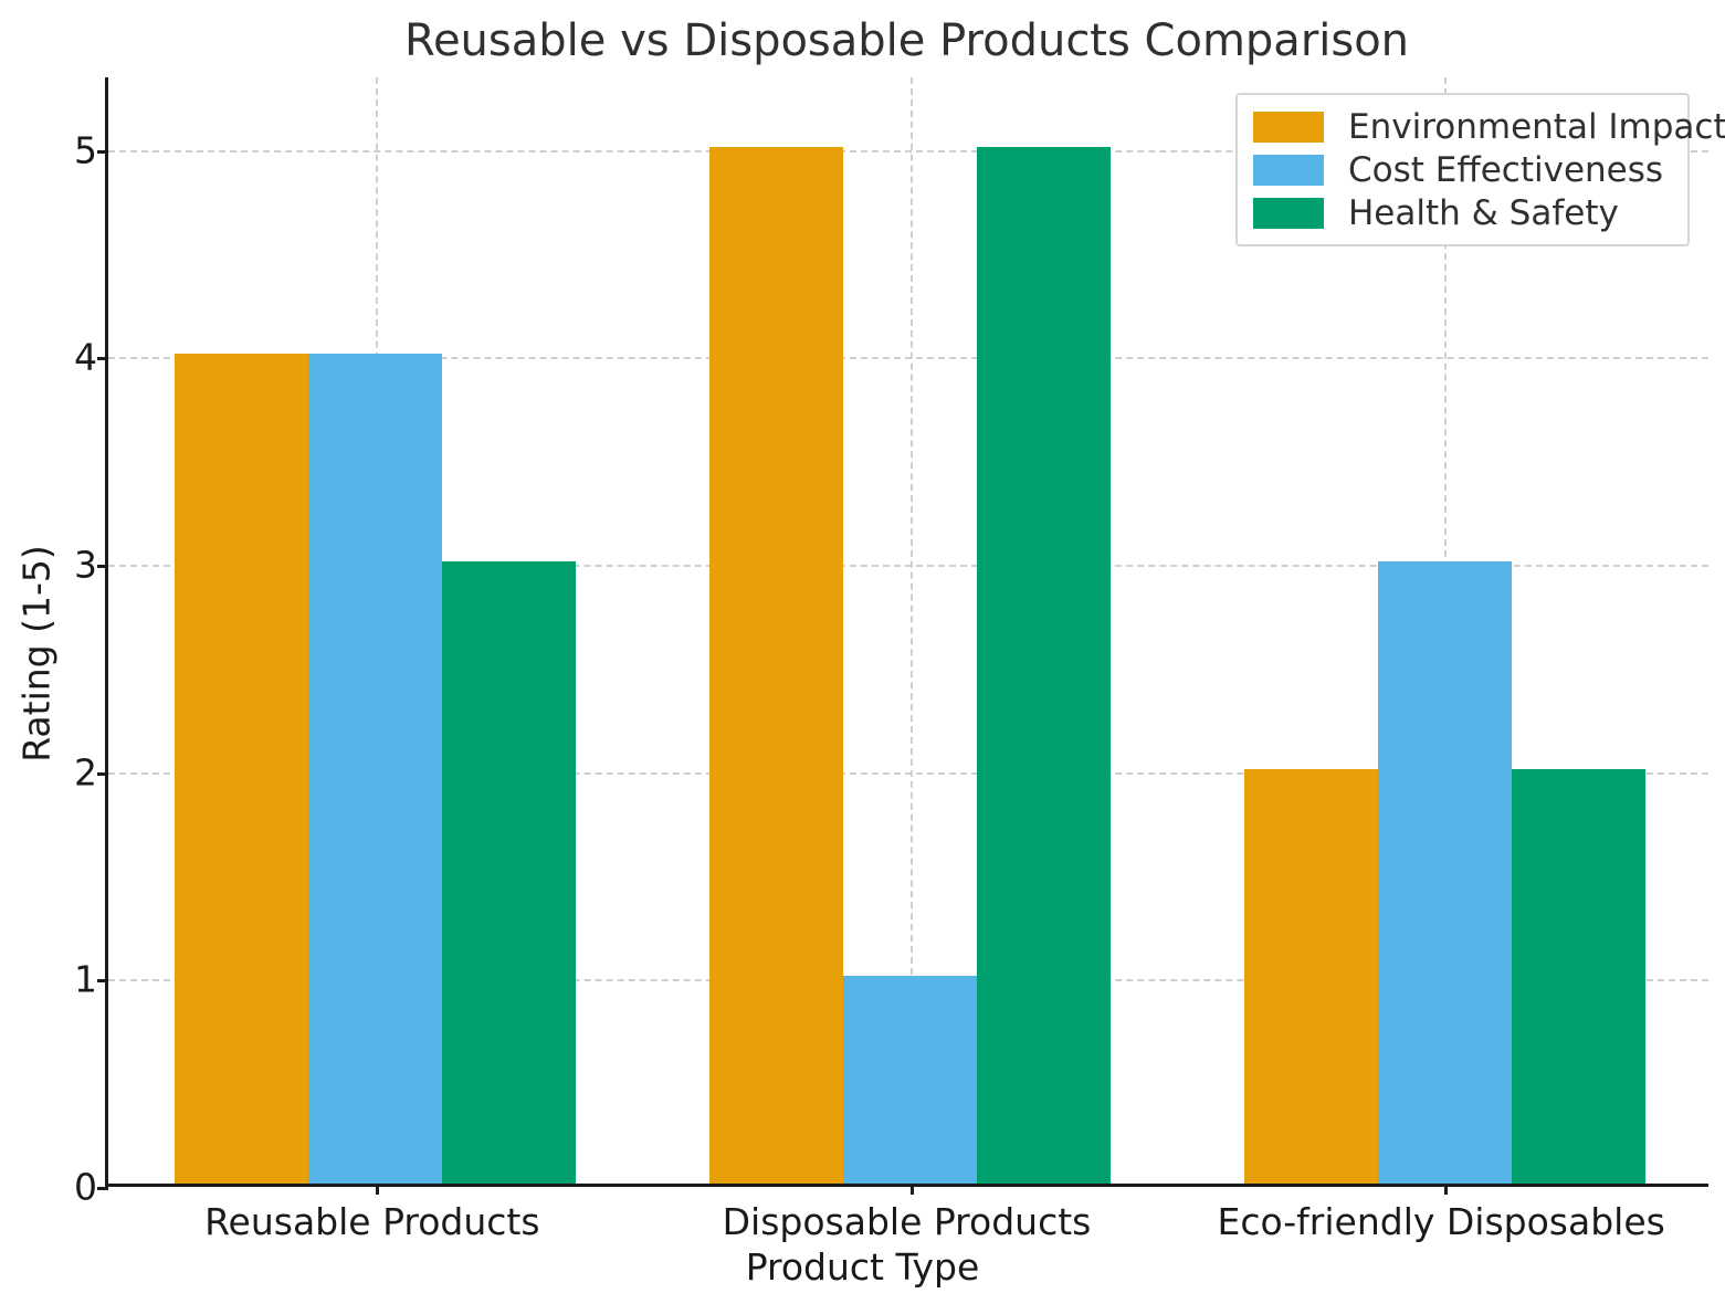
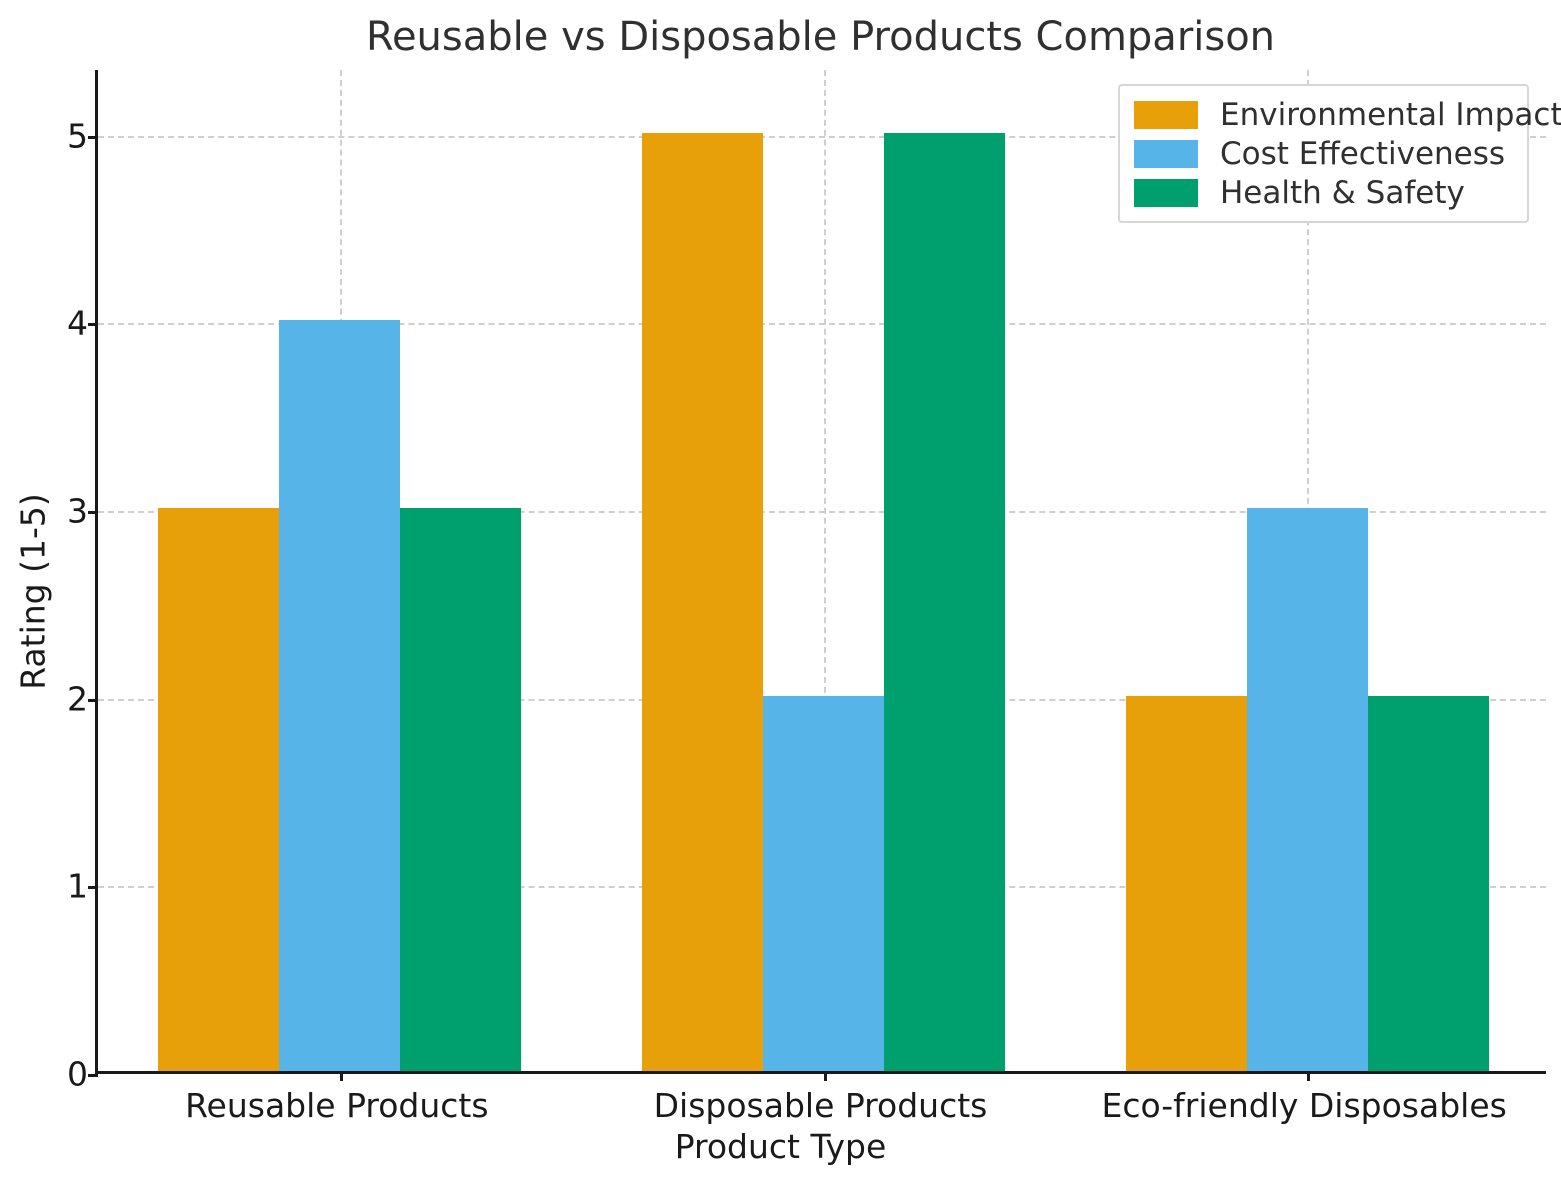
Environmental Impact/Reusable Products: 4 -> 3
Cost Effectiveness/Disposable Products: 1 -> 2
